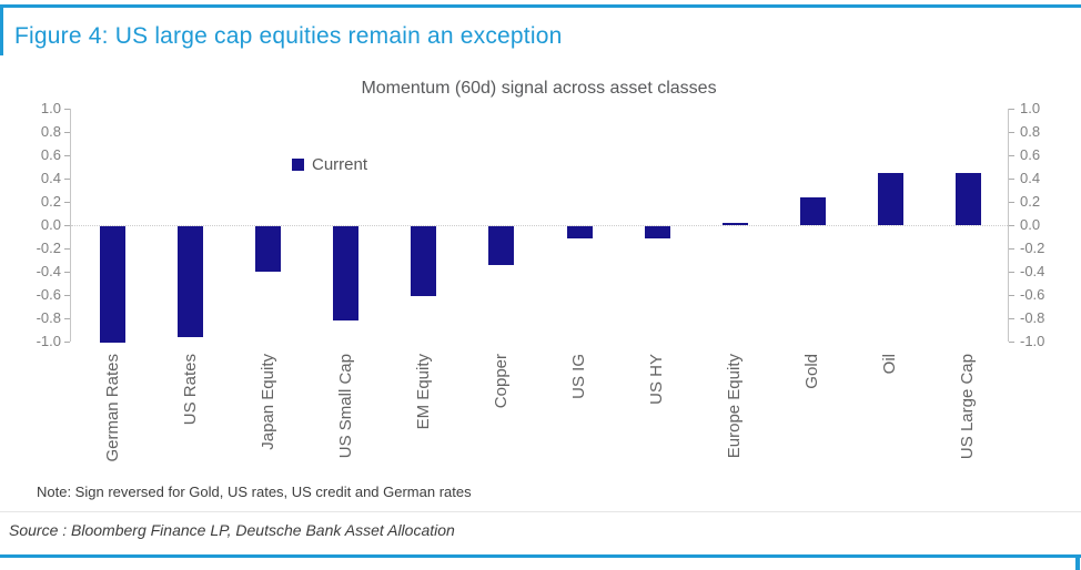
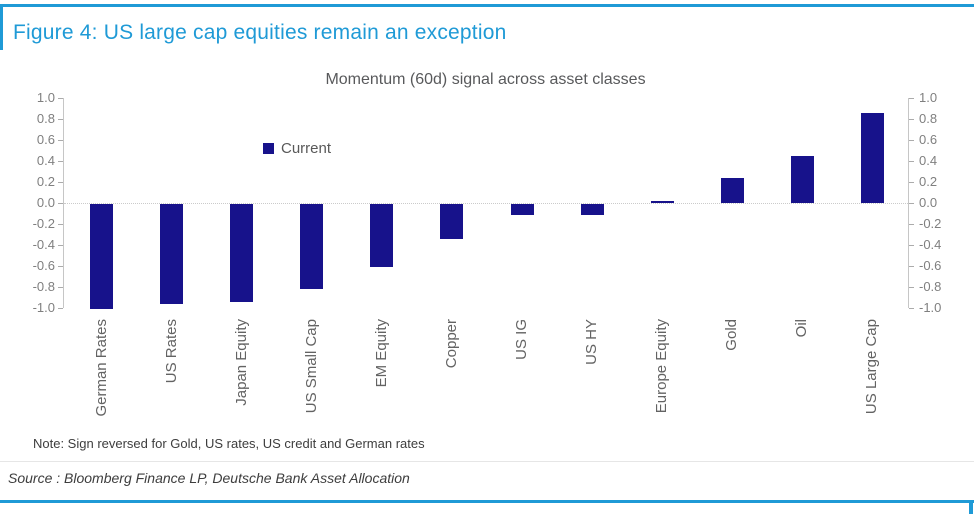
Japan Equity: -0.39 -> -0.93
US Large Cap: 0.45 -> 0.86
